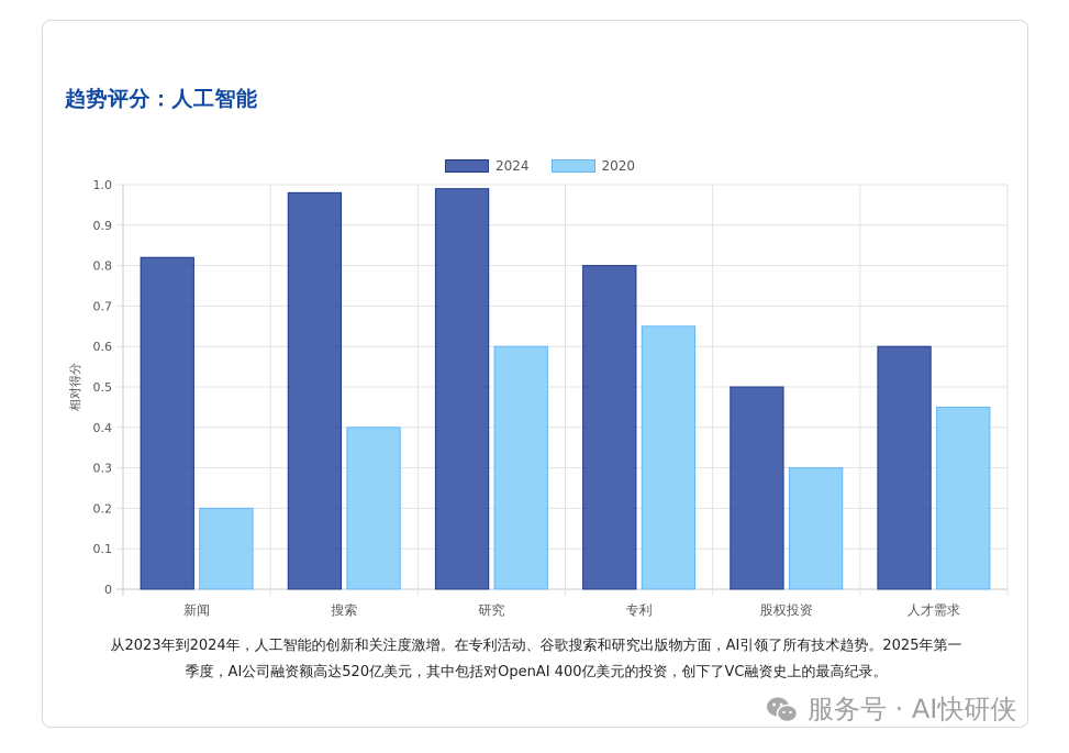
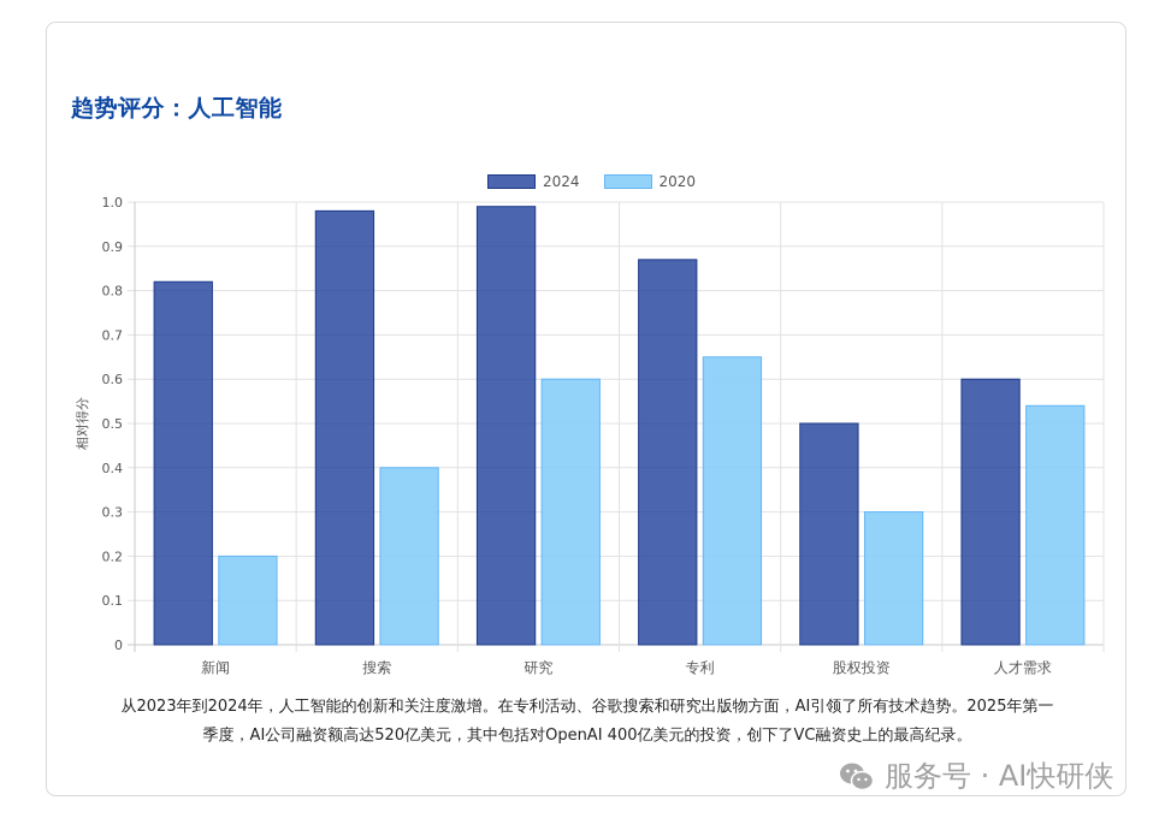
2024/专利: 0.80 -> 0.87
2020/人才需求: 0.45 -> 0.54
